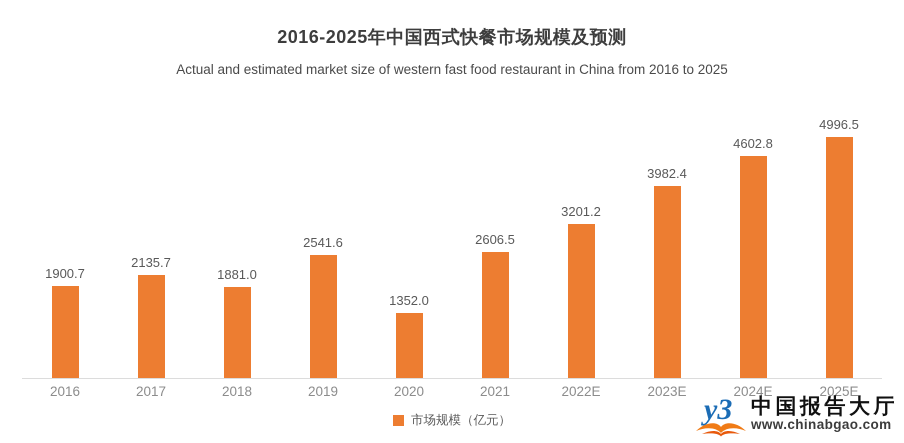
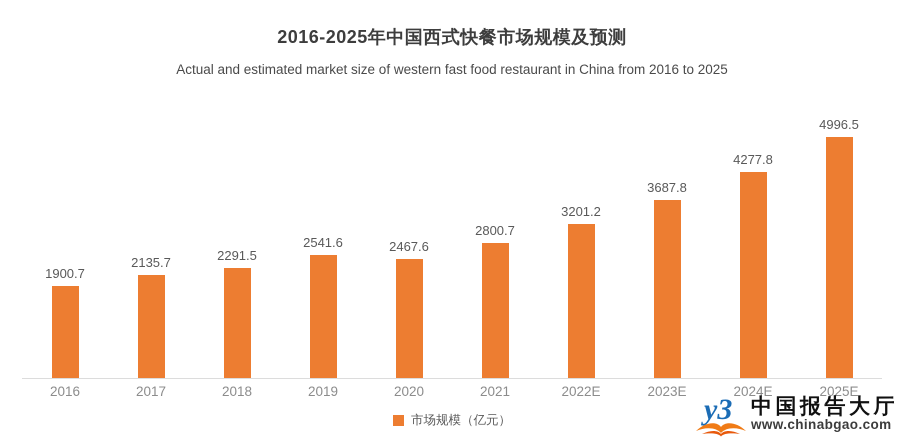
2018: 1881.0 -> 2291.5
2020: 1352.0 -> 2467.6
2021: 2606.5 -> 2800.7
2023E: 3982.4 -> 3687.8
2024E: 4602.8 -> 4277.8
